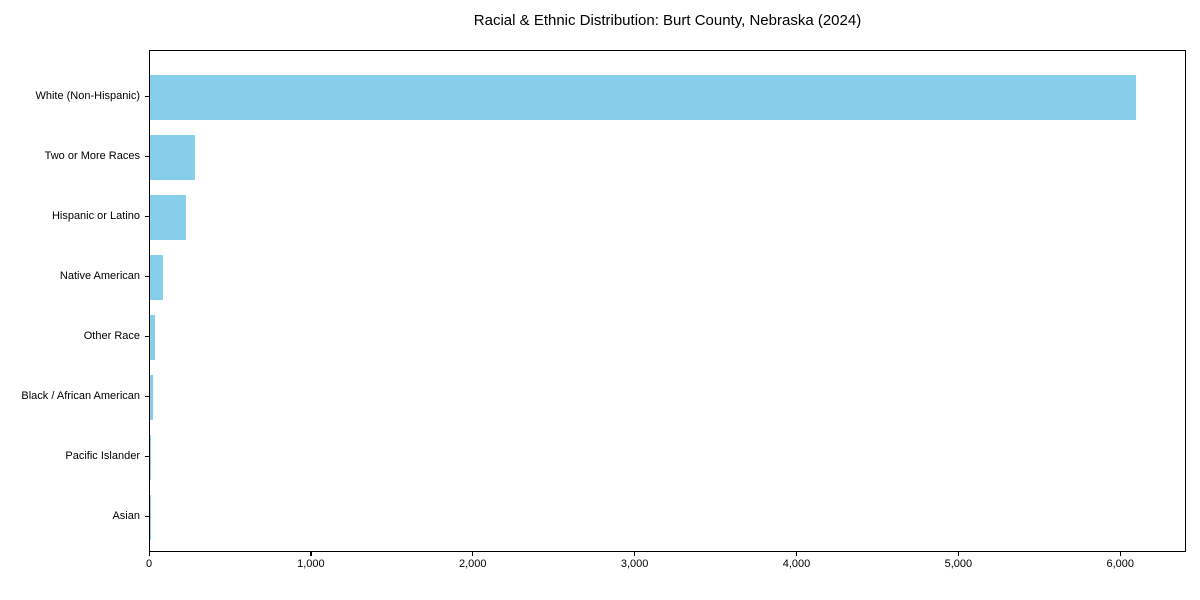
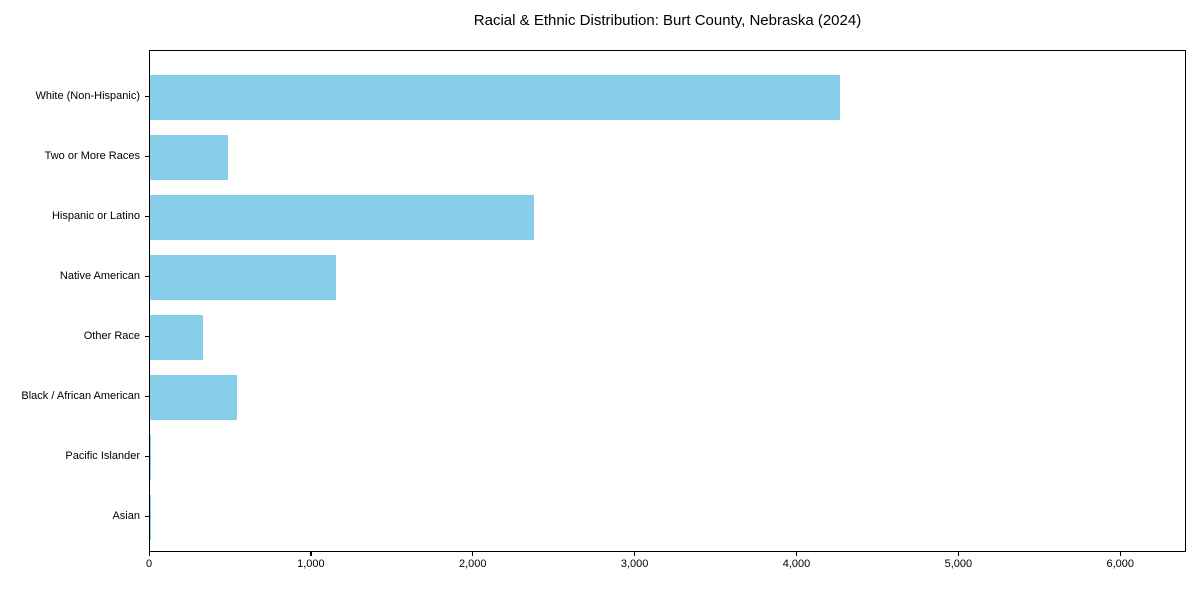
White (Non-Hispanic): 6090 -> 4260
Two or More Races: 280 -> 480
Hispanic or Latino: 220 -> 2370
Native American: 80 -> 1150
Other Race: 30 -> 330
Black / African American: 20 -> 540
